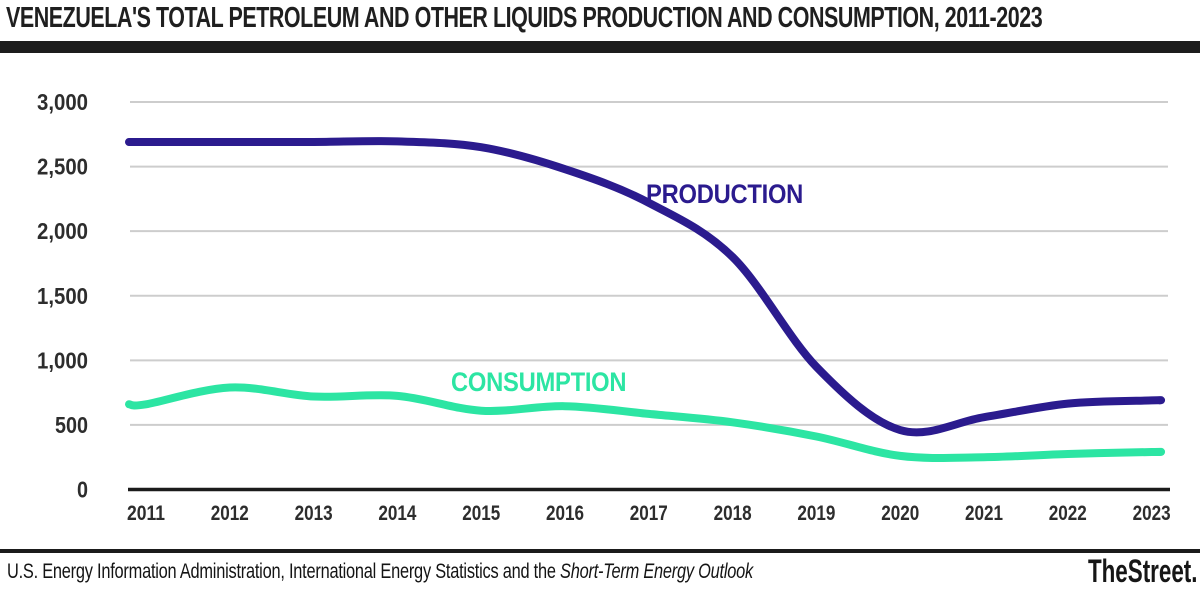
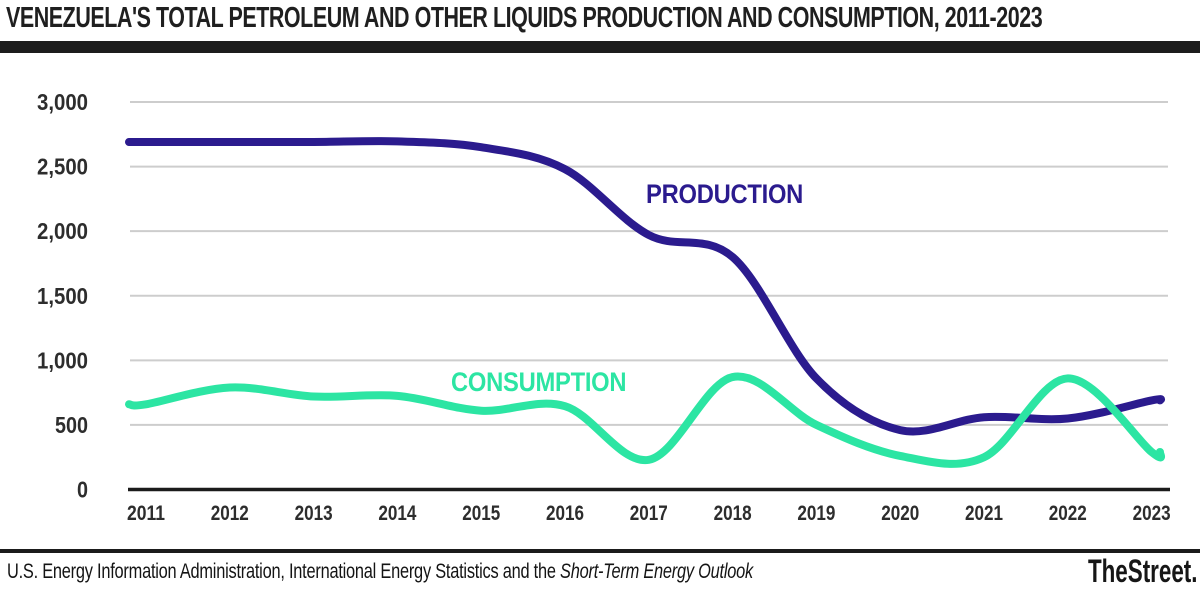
PRODUCTION/2017: 2220 -> 1970
CONSUMPTION/2017: 580 -> 230
CONSUMPTION/2018: 520 -> 870
PRODUCTION/2019: 950 -> 860
CONSUMPTION/2019: 410 -> 500
PRODUCTION/2022: 660 -> 550
CONSUMPTION/2022: 280 -> 860
